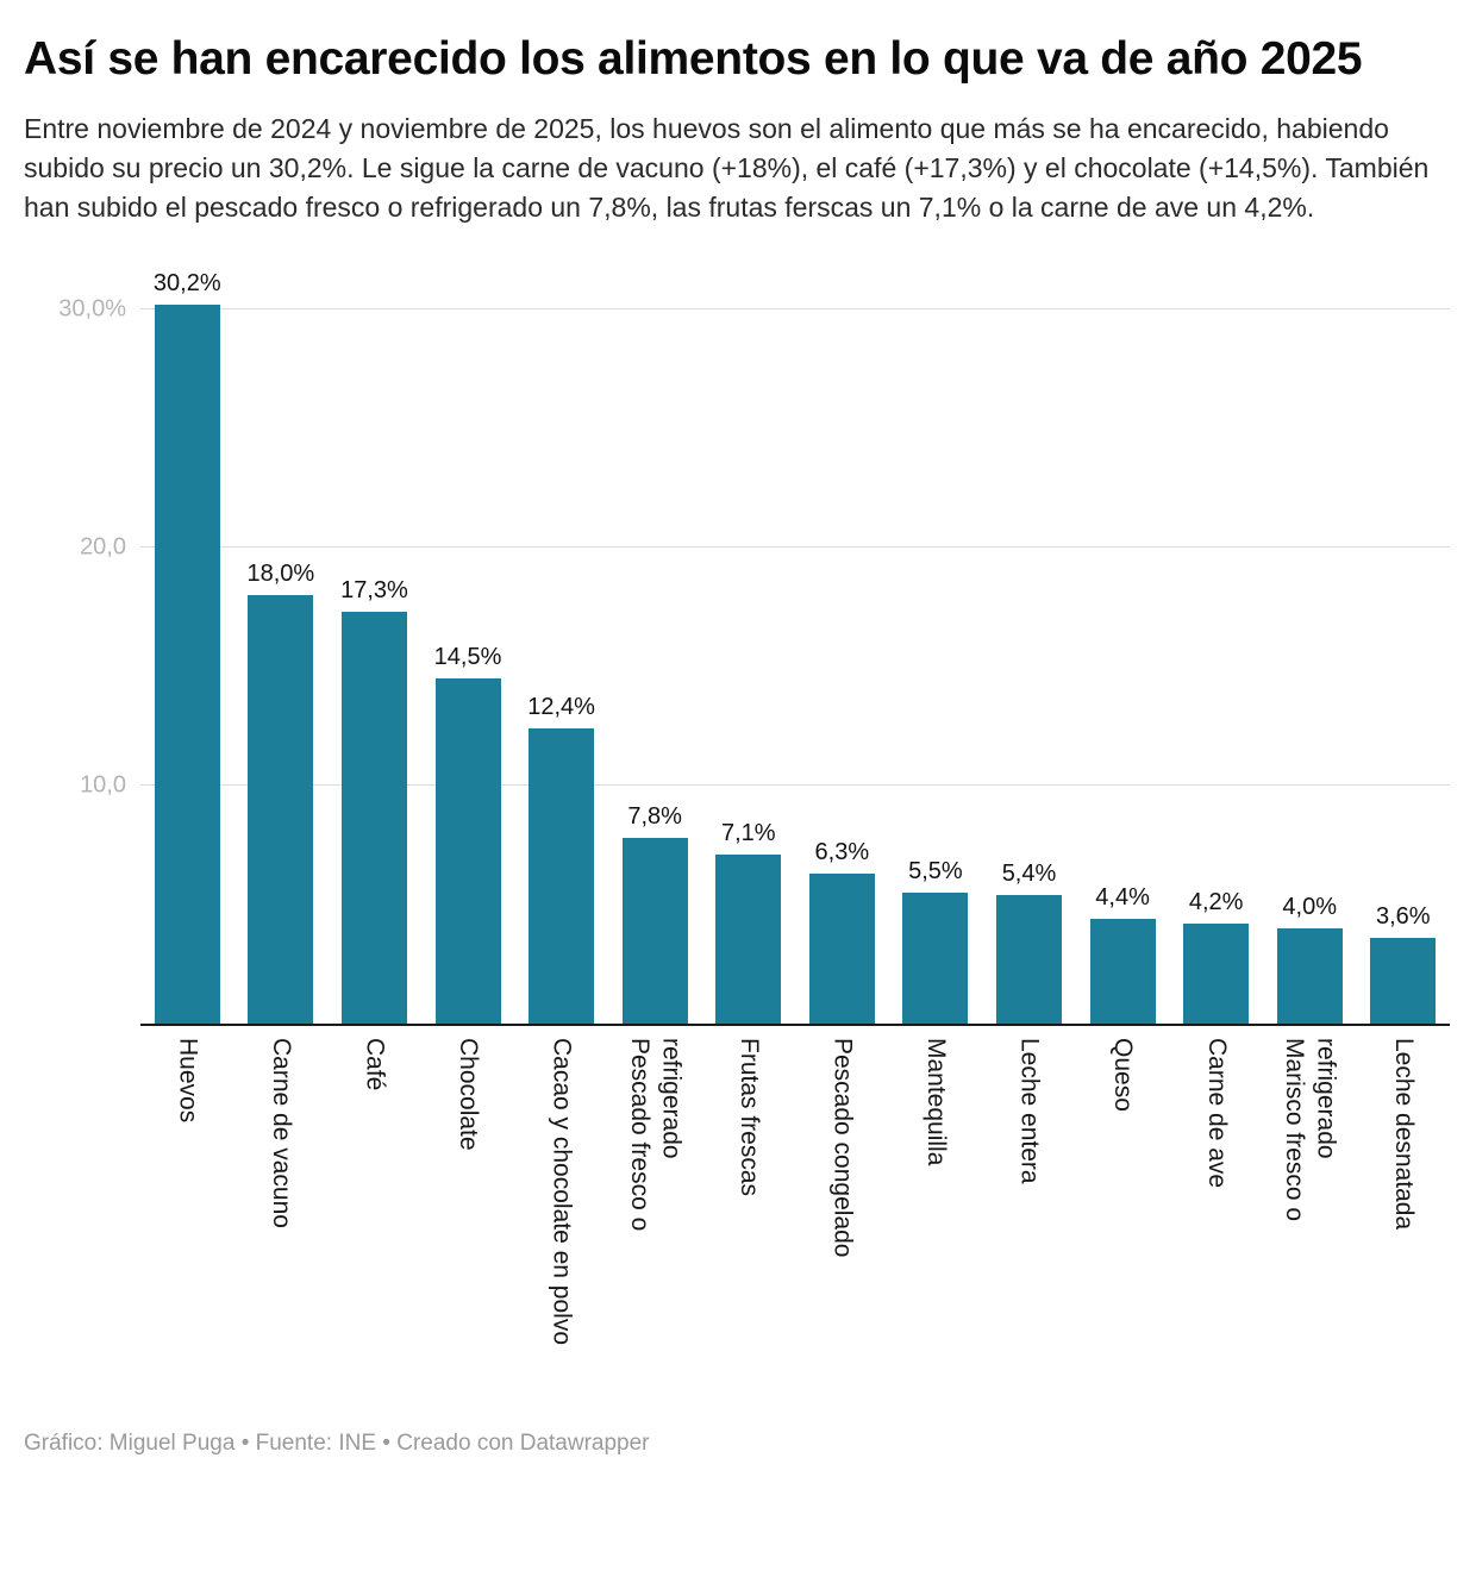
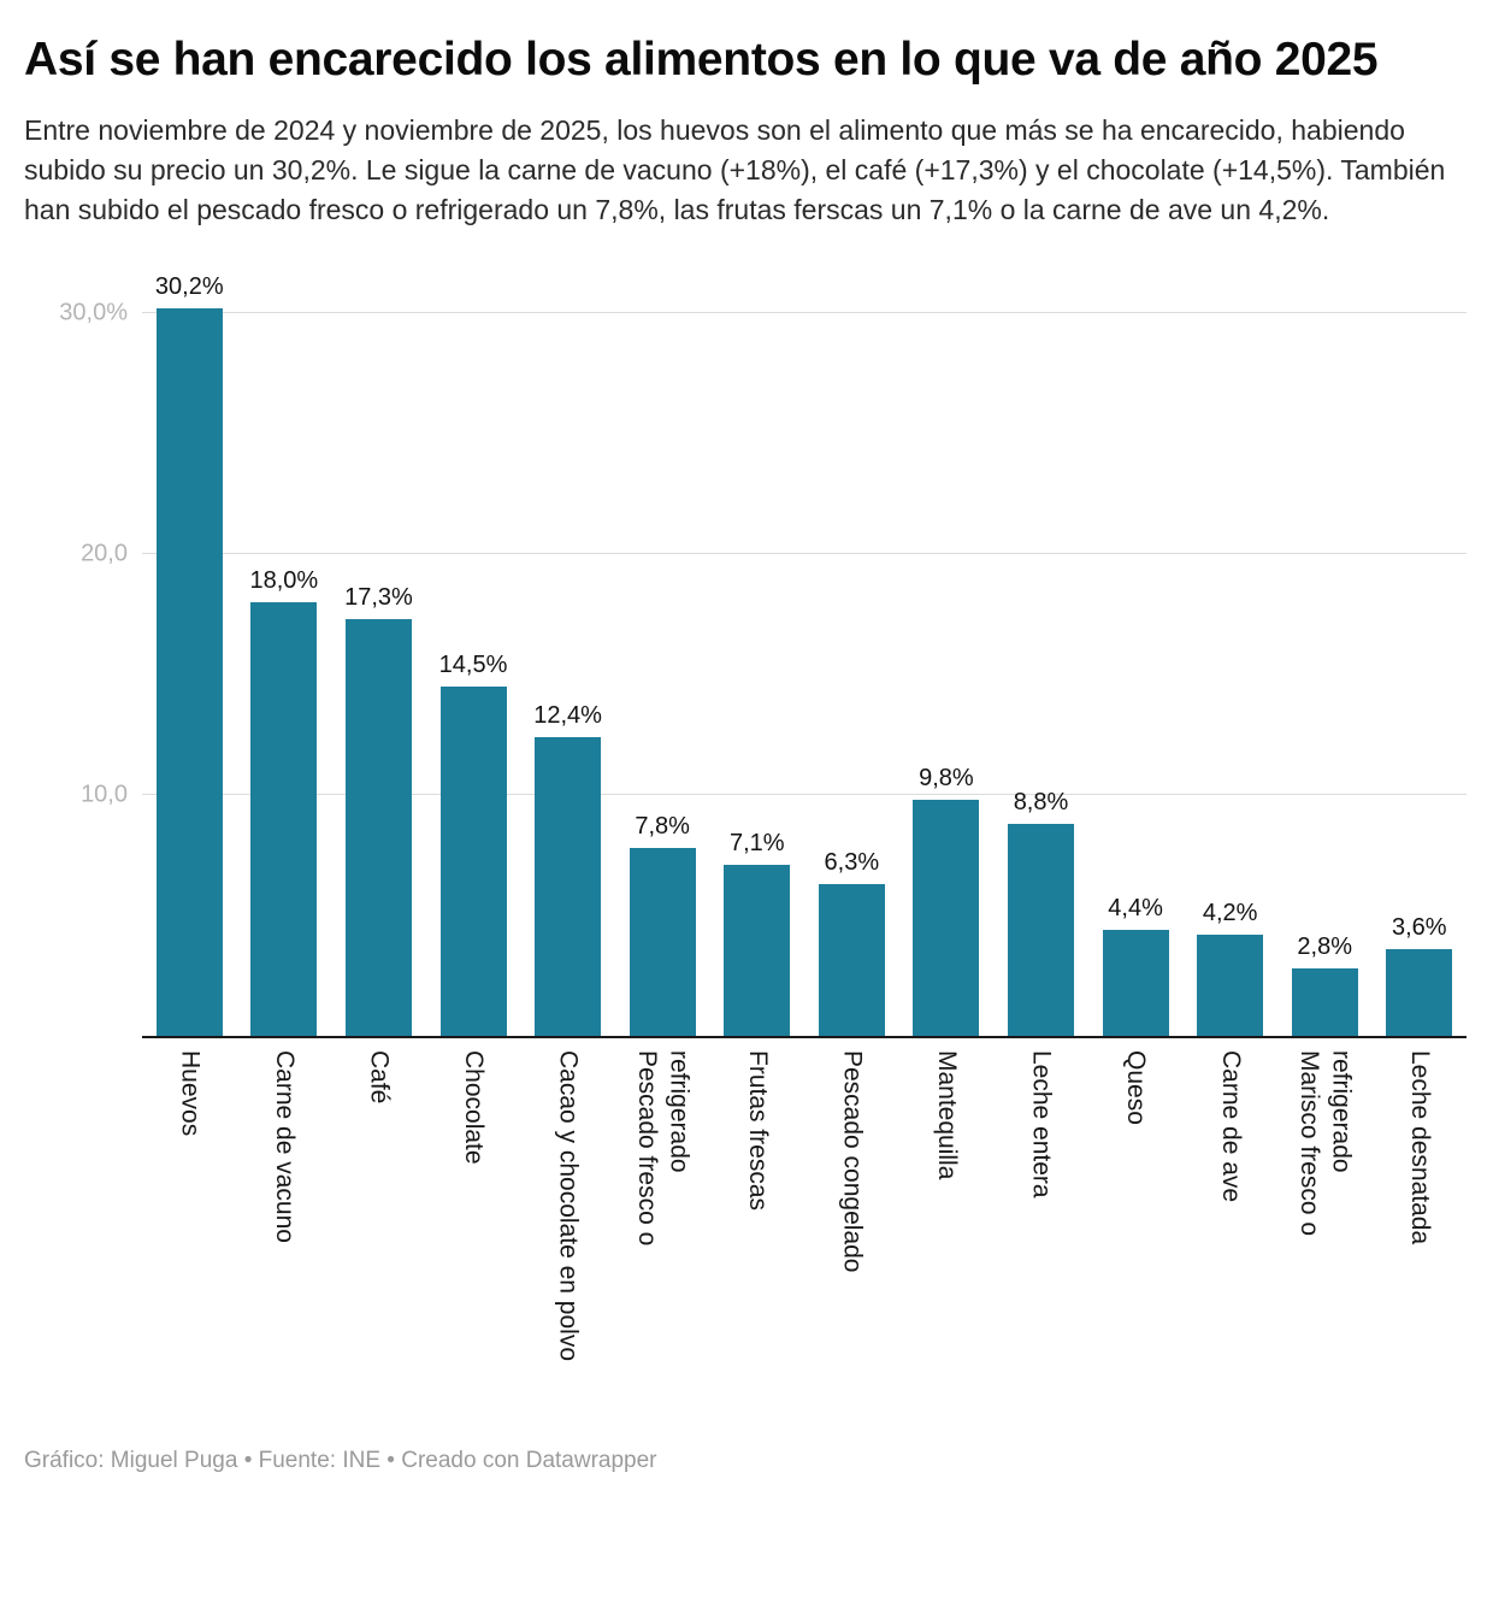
Mantequilla: 5,5% -> 9,8%
Leche entera: 5,4% -> 8,8%
Marisco fresco o refrigerado: 4,0% -> 2,8%
